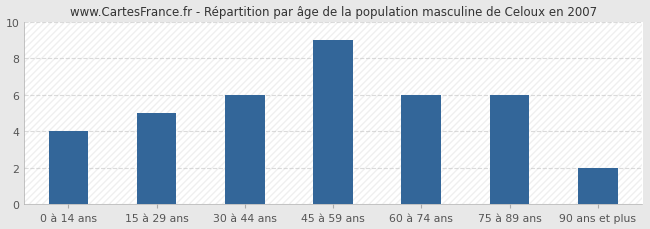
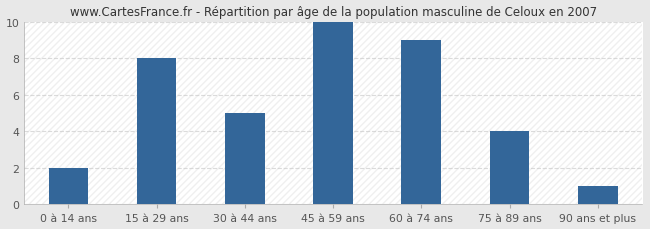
0 à 14 ans: 4 -> 2
15 à 29 ans: 5 -> 8
30 à 44 ans: 6 -> 5
45 à 59 ans: 9 -> 10
60 à 74 ans: 6 -> 9
75 à 89 ans: 6 -> 4
90 ans et plus: 2 -> 1
